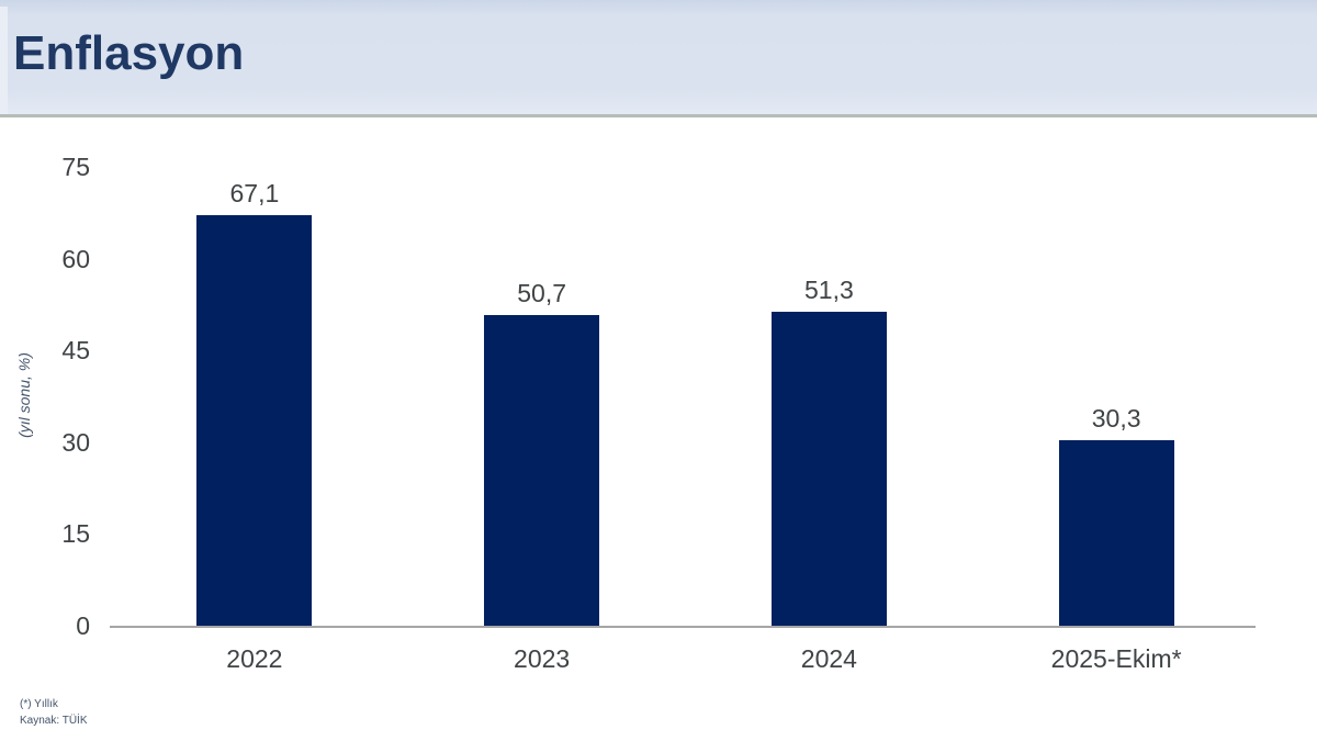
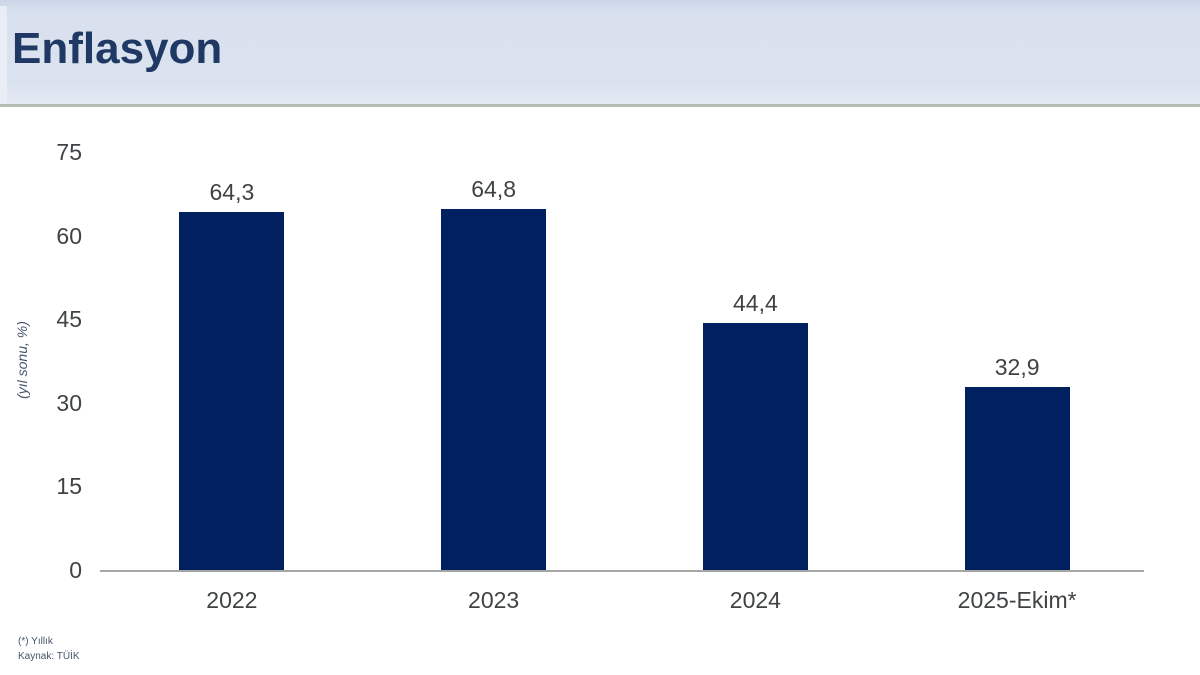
2022: 67,1 -> 64,3
2023: 50,7 -> 64,8
2024: 51,3 -> 44,4
2025-Ekim*: 30,3 -> 32,9
